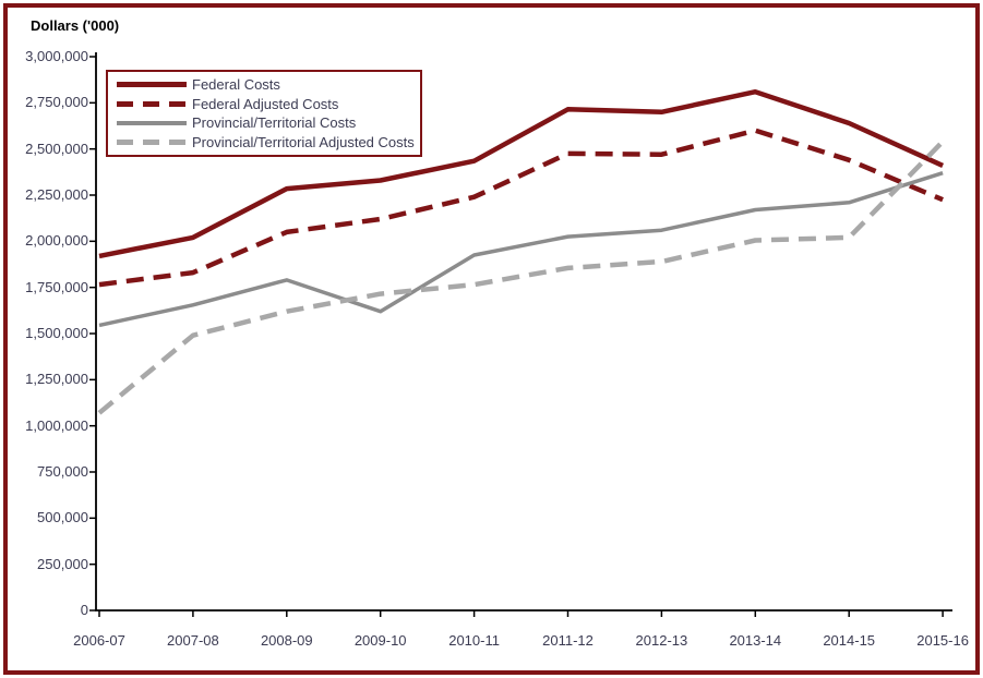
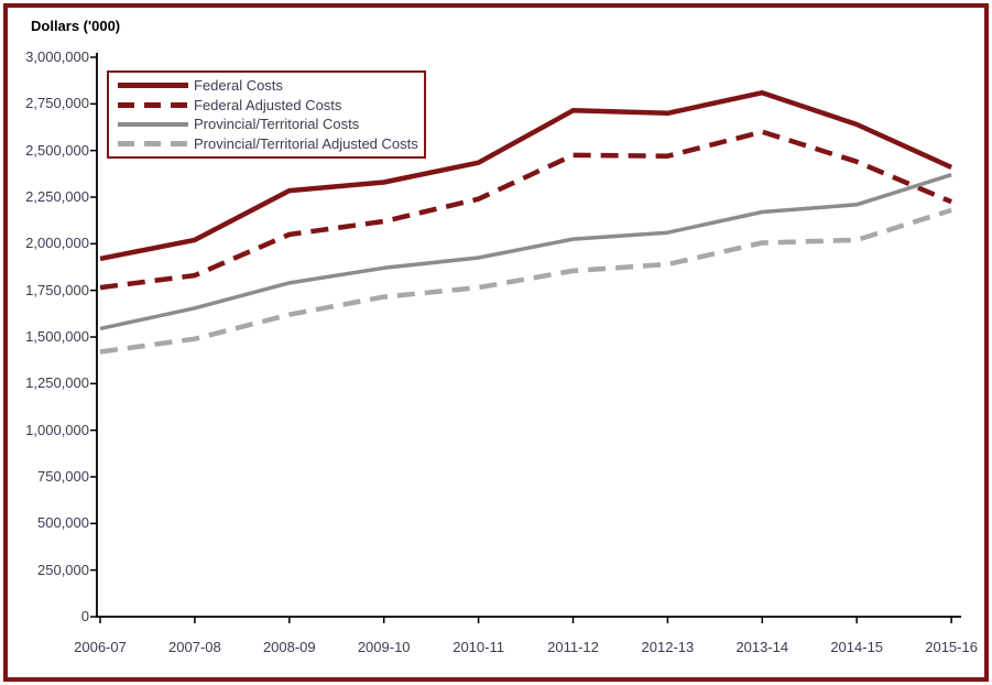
Provincial/Territorial Adjusted Costs/2006-07: 1070000 -> 1420000
Provincial/Territorial Costs/2009-10: 1620000 -> 1870000
Provincial/Territorial Adjusted Costs/2015-16: 2540000 -> 2180000
